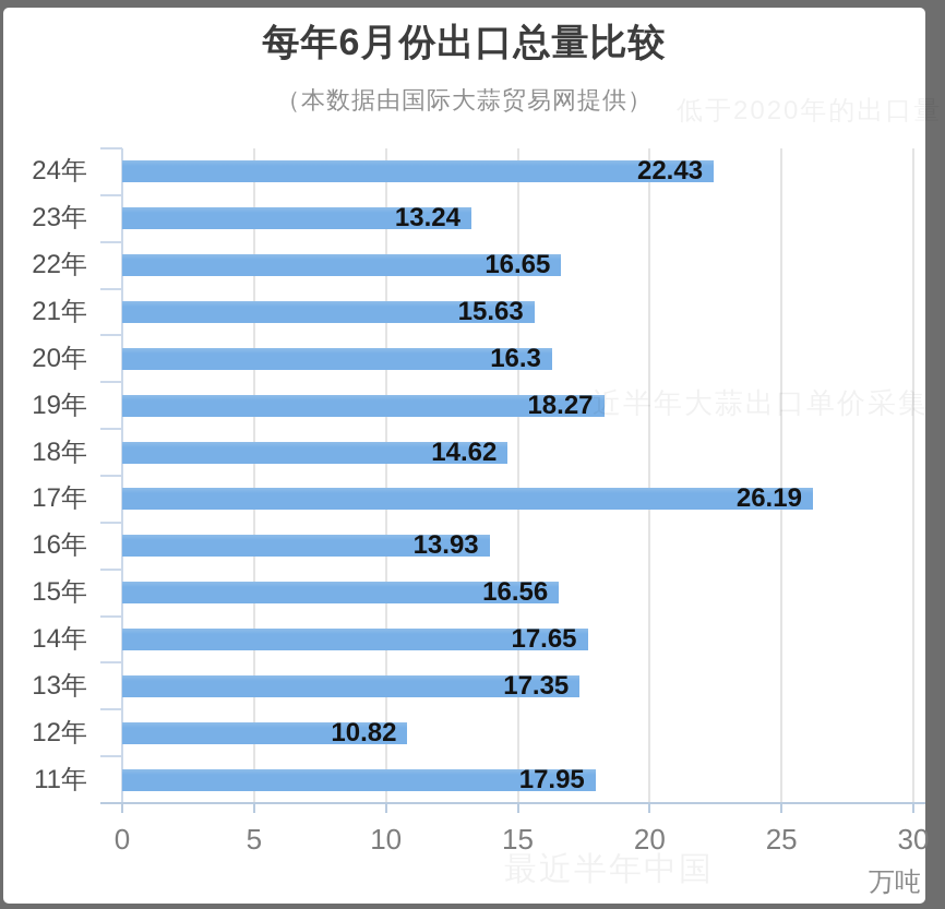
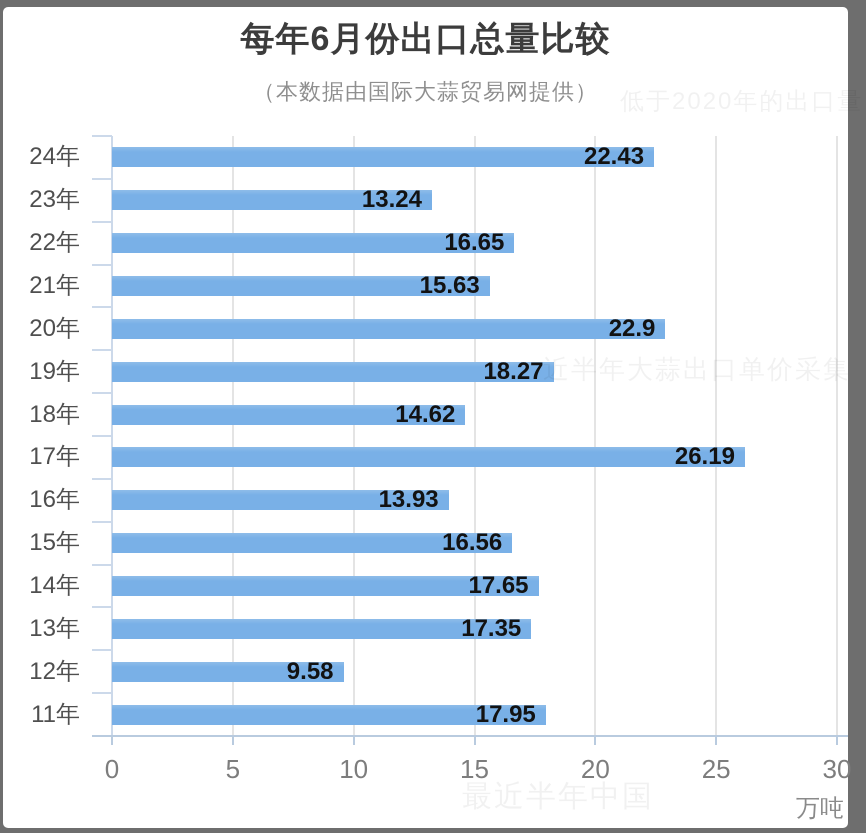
20年: 16.3 -> 22.9
12年: 10.82 -> 9.58
